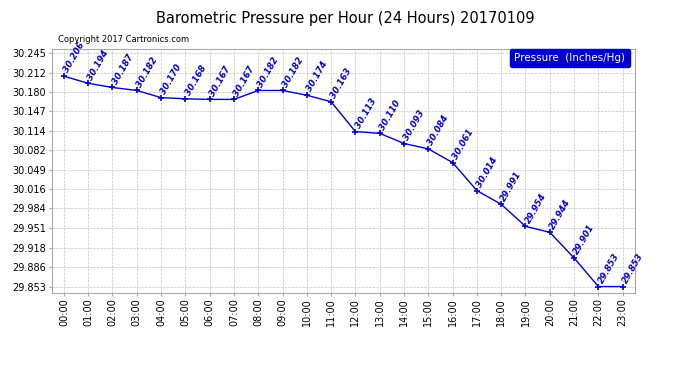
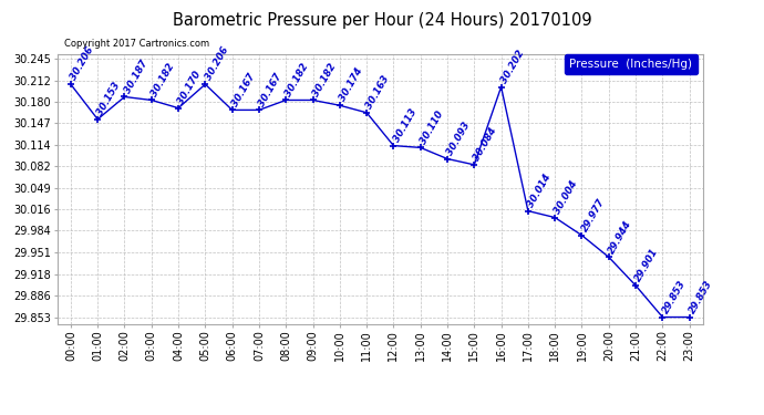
01:00: 30.194 -> 30.153
05:00: 30.168 -> 30.206
16:00: 30.061 -> 30.202
18:00: 29.991 -> 30.004
19:00: 29.954 -> 29.977
